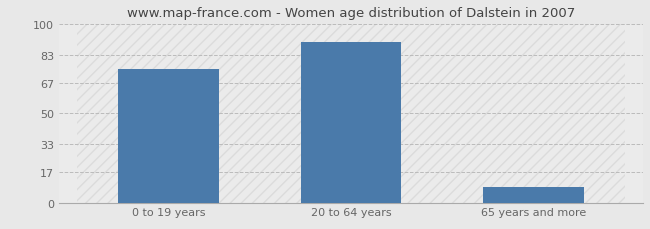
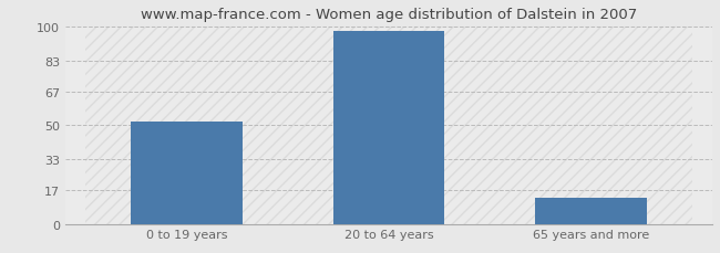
0 to 19 years: 75 -> 52
20 to 64 years: 90 -> 98
65 years and more: 9 -> 13
